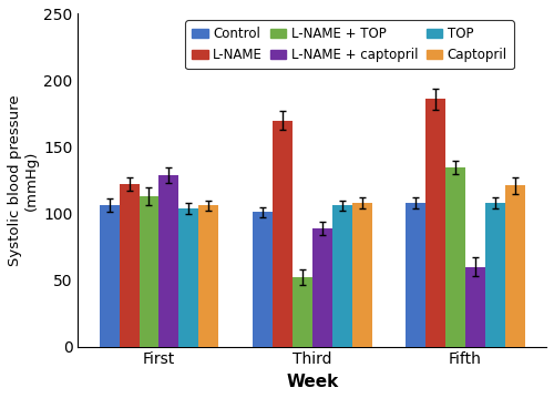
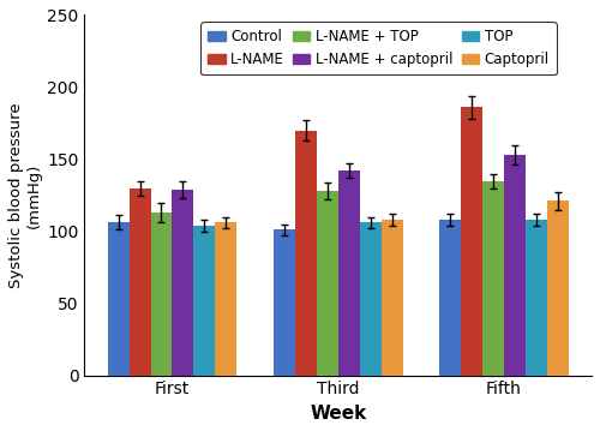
L-NAME/First: 122 -> 130
L-NAME + TOP/Third: 52 -> 128
L-NAME + captopril/Third: 89 -> 142
L-NAME + captopril/Fifth: 60 -> 153
